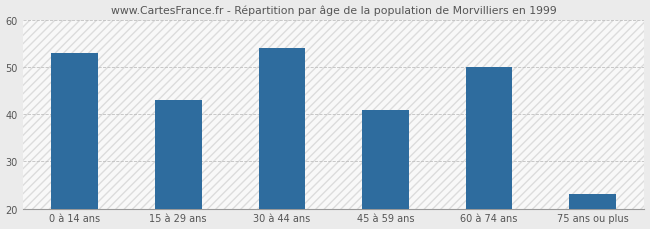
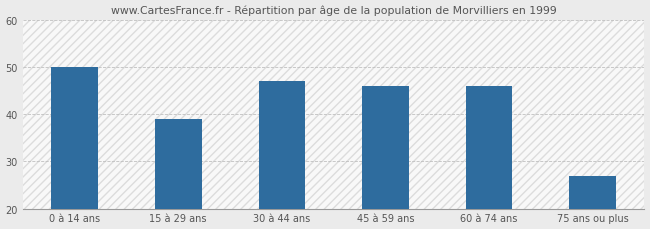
0 à 14 ans: 53 -> 50
15 à 29 ans: 43 -> 39
30 à 44 ans: 54 -> 47
45 à 59 ans: 41 -> 46
60 à 74 ans: 50 -> 46
75 ans ou plus: 23 -> 27
